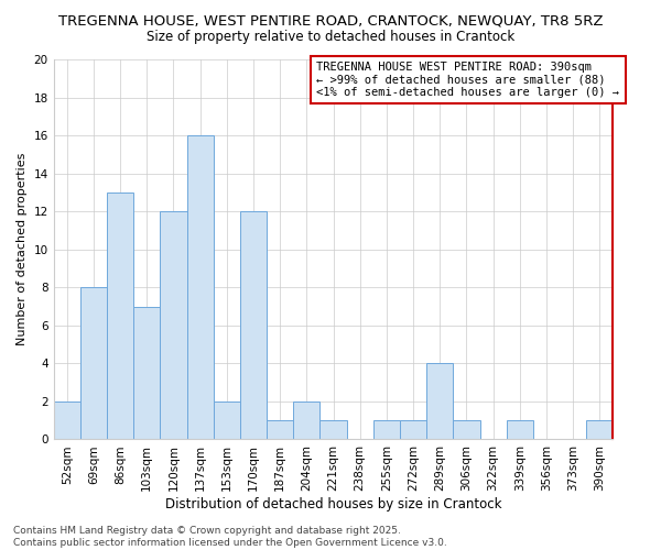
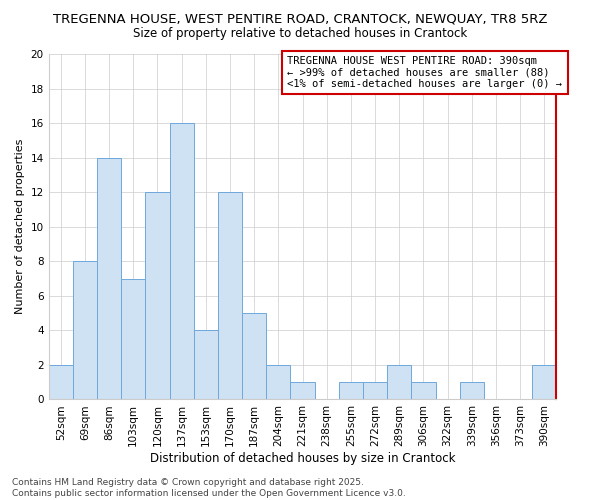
86sqm: 13 -> 14
153sqm: 2 -> 4
187sqm: 1 -> 5
289sqm: 4 -> 2
390sqm: 1 -> 2
